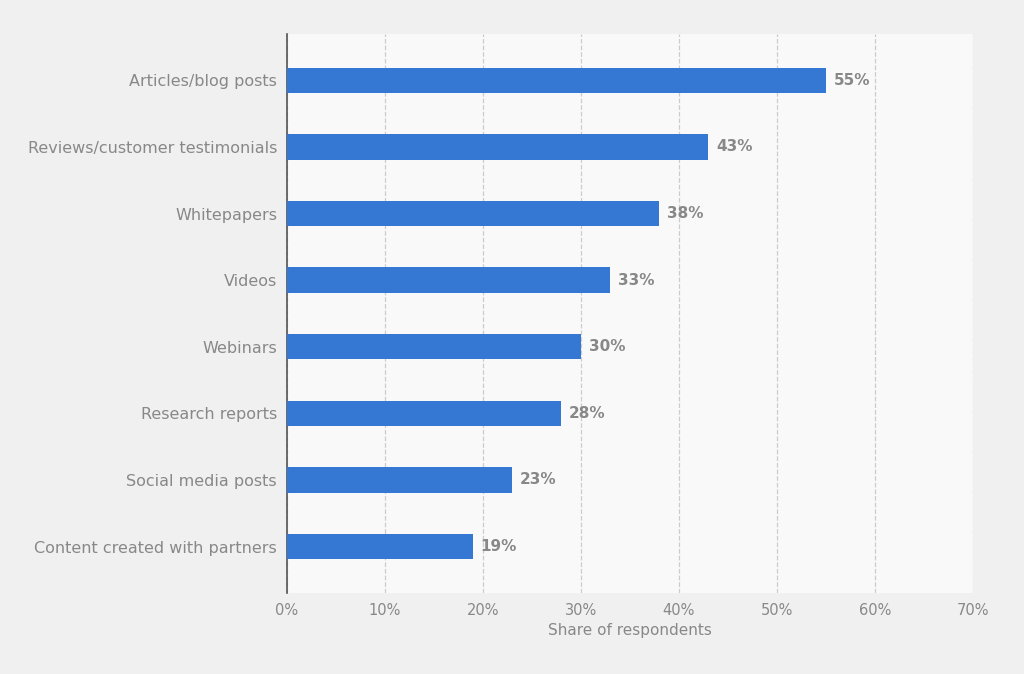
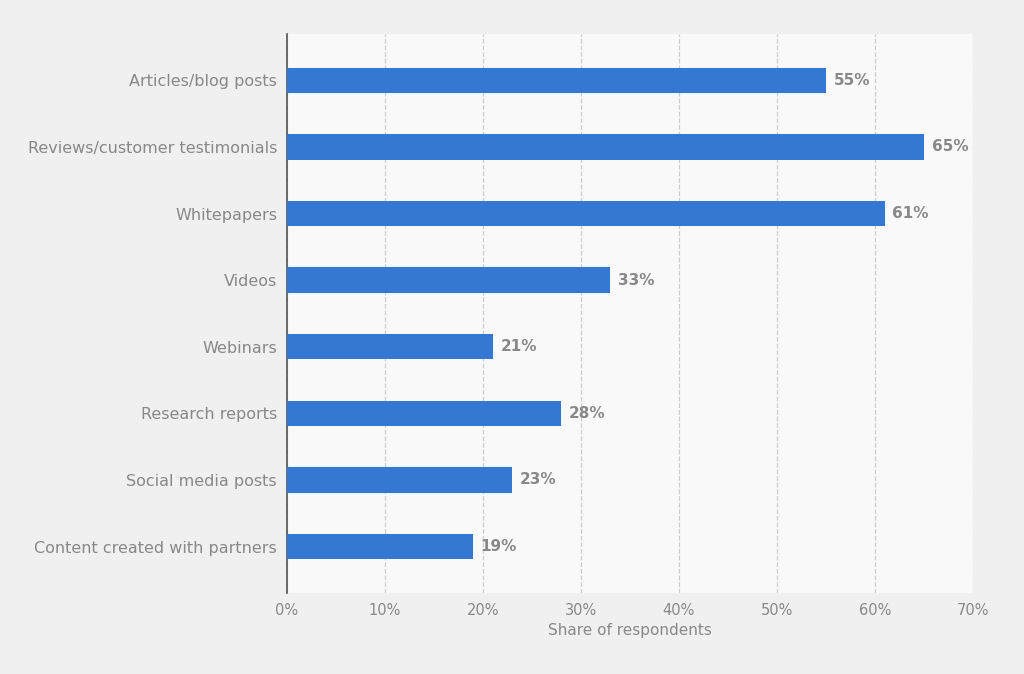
Reviews/customer testimonials: 43% -> 65%
Whitepapers: 38% -> 61%
Webinars: 30% -> 21%
